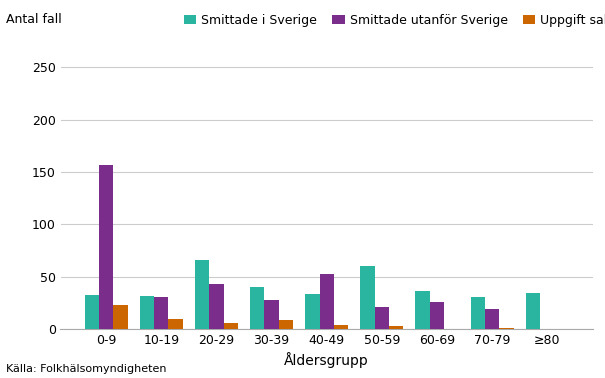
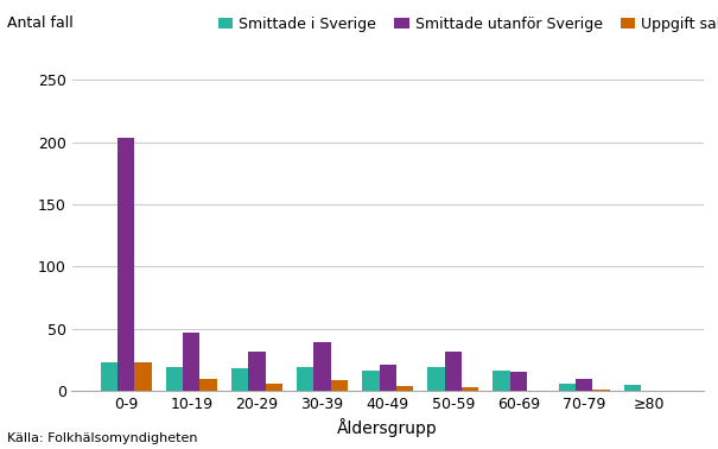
Smittade i Sverige/0-9: 32 -> 23
Smittade utanför Sverige/0-9: 157 -> 203
Smittade i Sverige/10-19: 31 -> 19
Smittade utanför Sverige/10-19: 30 -> 47
Smittade i Sverige/20-29: 66 -> 18
Smittade utanför Sverige/20-29: 43 -> 31
Smittade i Sverige/30-39: 40 -> 19
Smittade utanför Sverige/30-39: 28 -> 39
Smittade i Sverige/40-49: 33 -> 16
Smittade utanför Sverige/40-49: 52 -> 21
Smittade i Sverige/50-59: 60 -> 19
Smittade utanför Sverige/50-59: 21 -> 31
Smittade i Sverige/60-69: 36 -> 16
Smittade utanför Sverige/60-69: 26 -> 15
Smittade i Sverige/70-79: 30 -> 6
Smittade utanför Sverige/70-79: 19 -> 9
Smittade i Sverige/≥80: 34 -> 5
